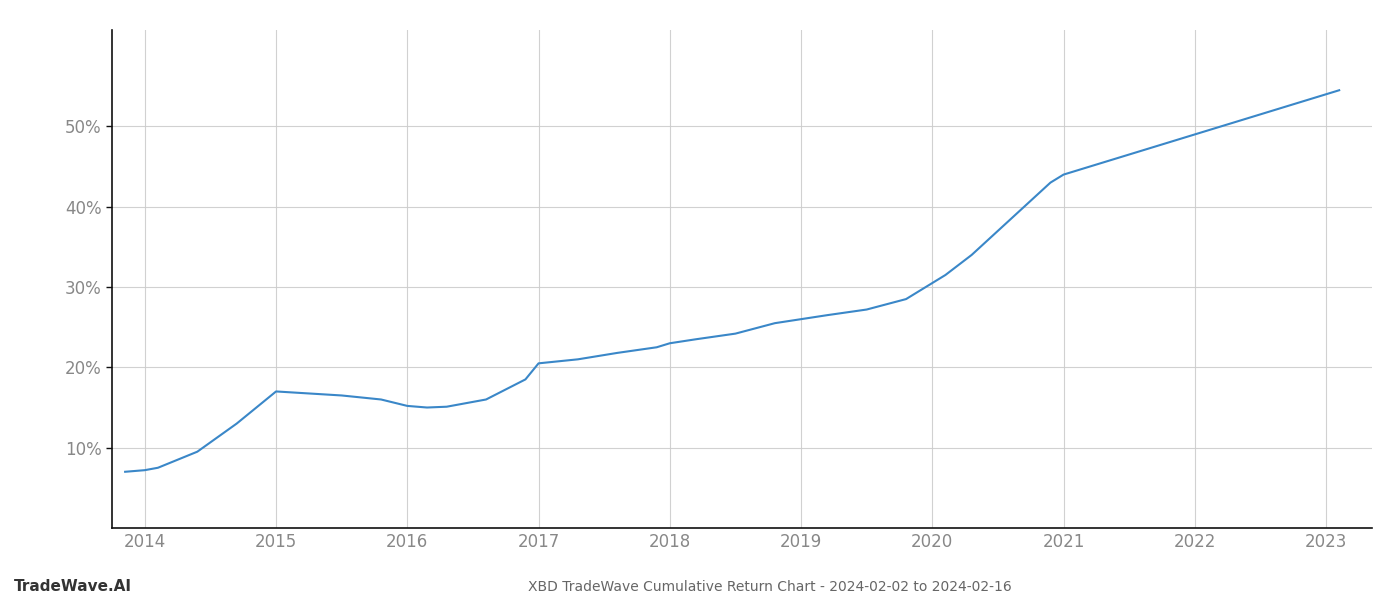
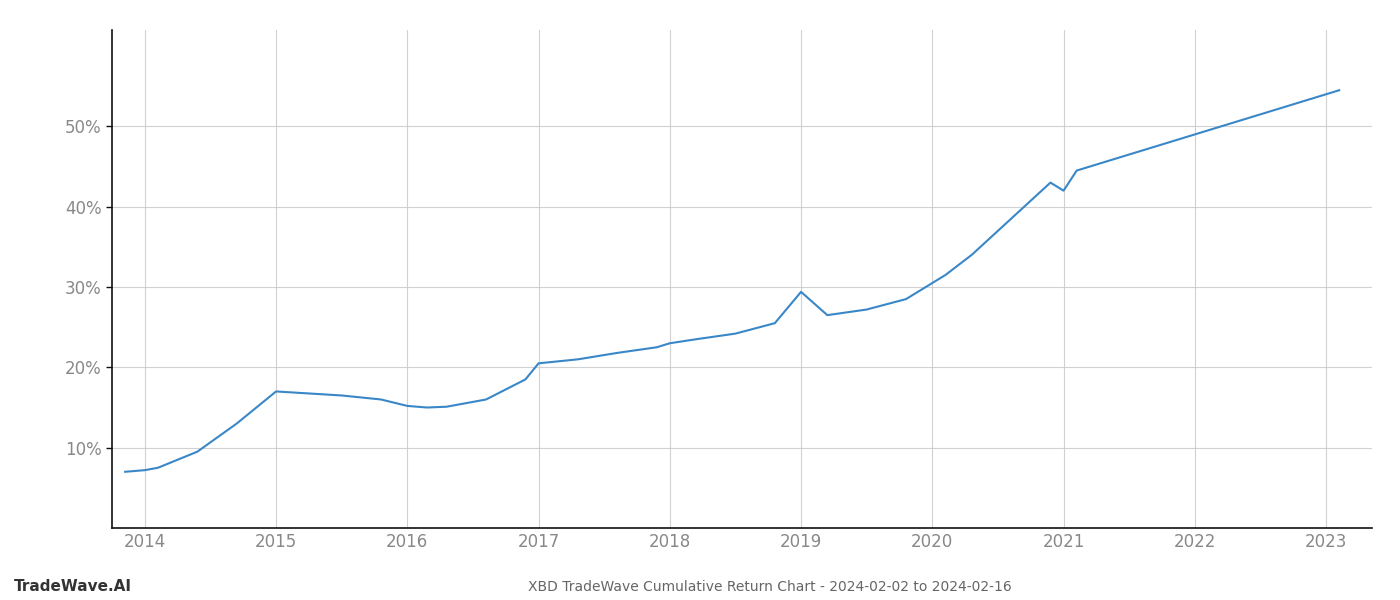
2019: 26.0% -> 29.4%
2021: 44.0% -> 42.0%
